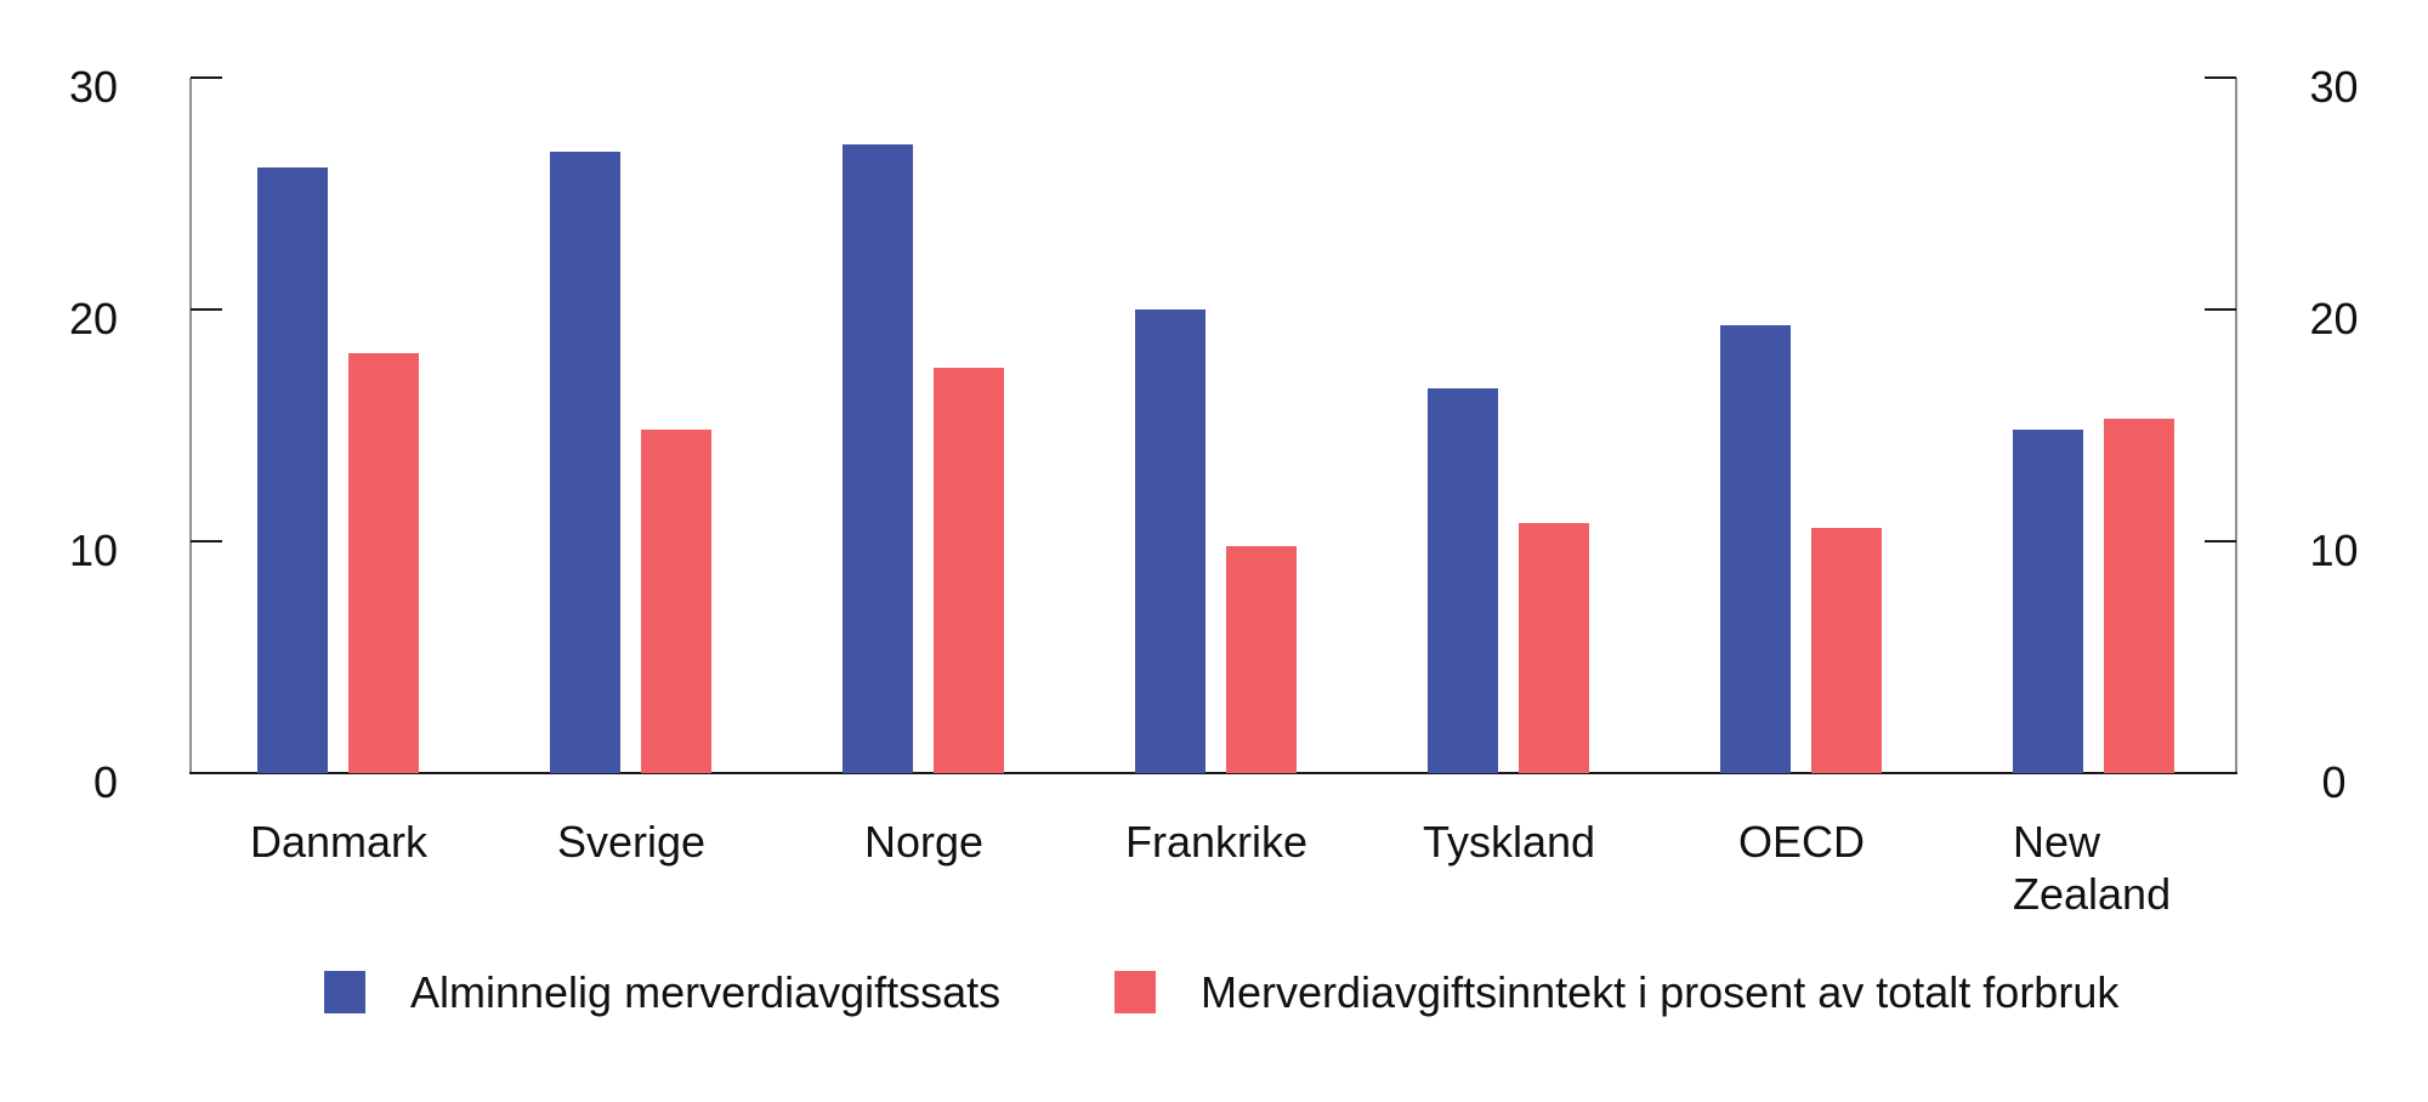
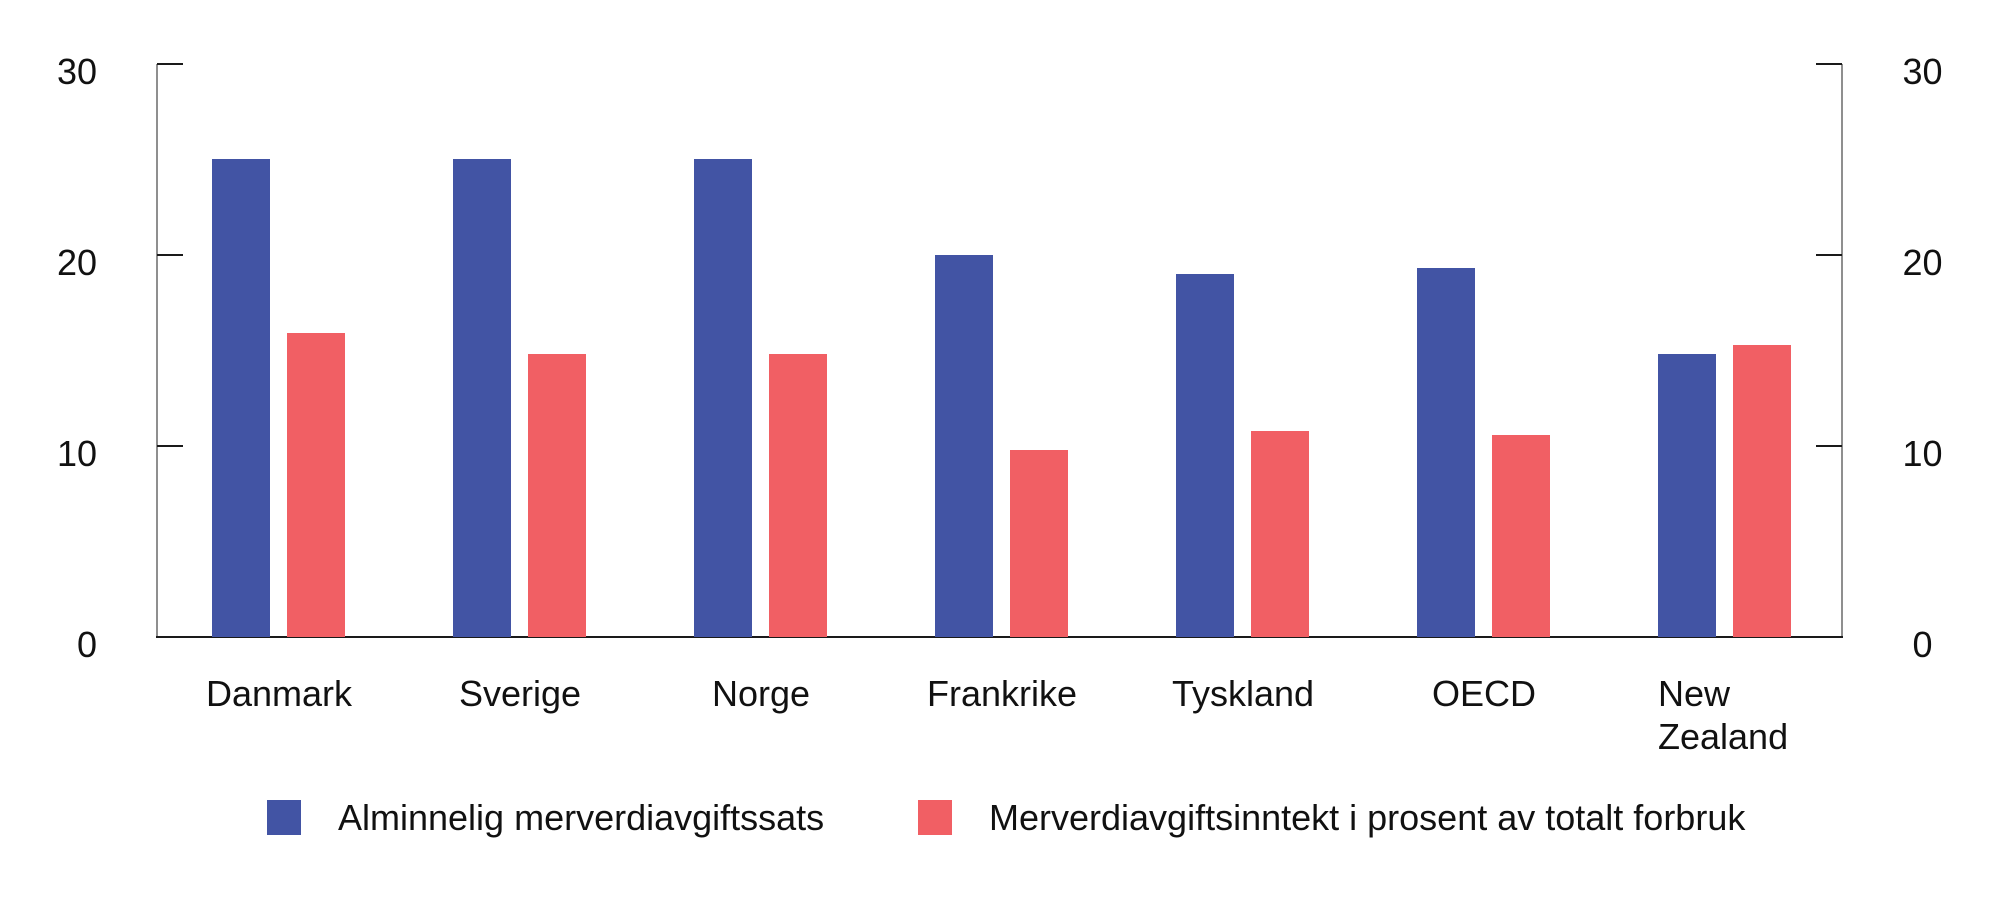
Alminnelig merverdiavgiftssats/Danmark: 26.1 -> 25.0
Merverdiavgiftsinntekt i prosent av totalt forbruk/Danmark: 18.1 -> 15.9
Alminnelig merverdiavgiftssats/Sverige: 26.8 -> 25.0
Alminnelig merverdiavgiftssats/Norge: 27.1 -> 25.0
Merverdiavgiftsinntekt i prosent av totalt forbruk/Norge: 17.5 -> 14.8
Alminnelig merverdiavgiftssats/Tyskland: 16.6 -> 19.0
